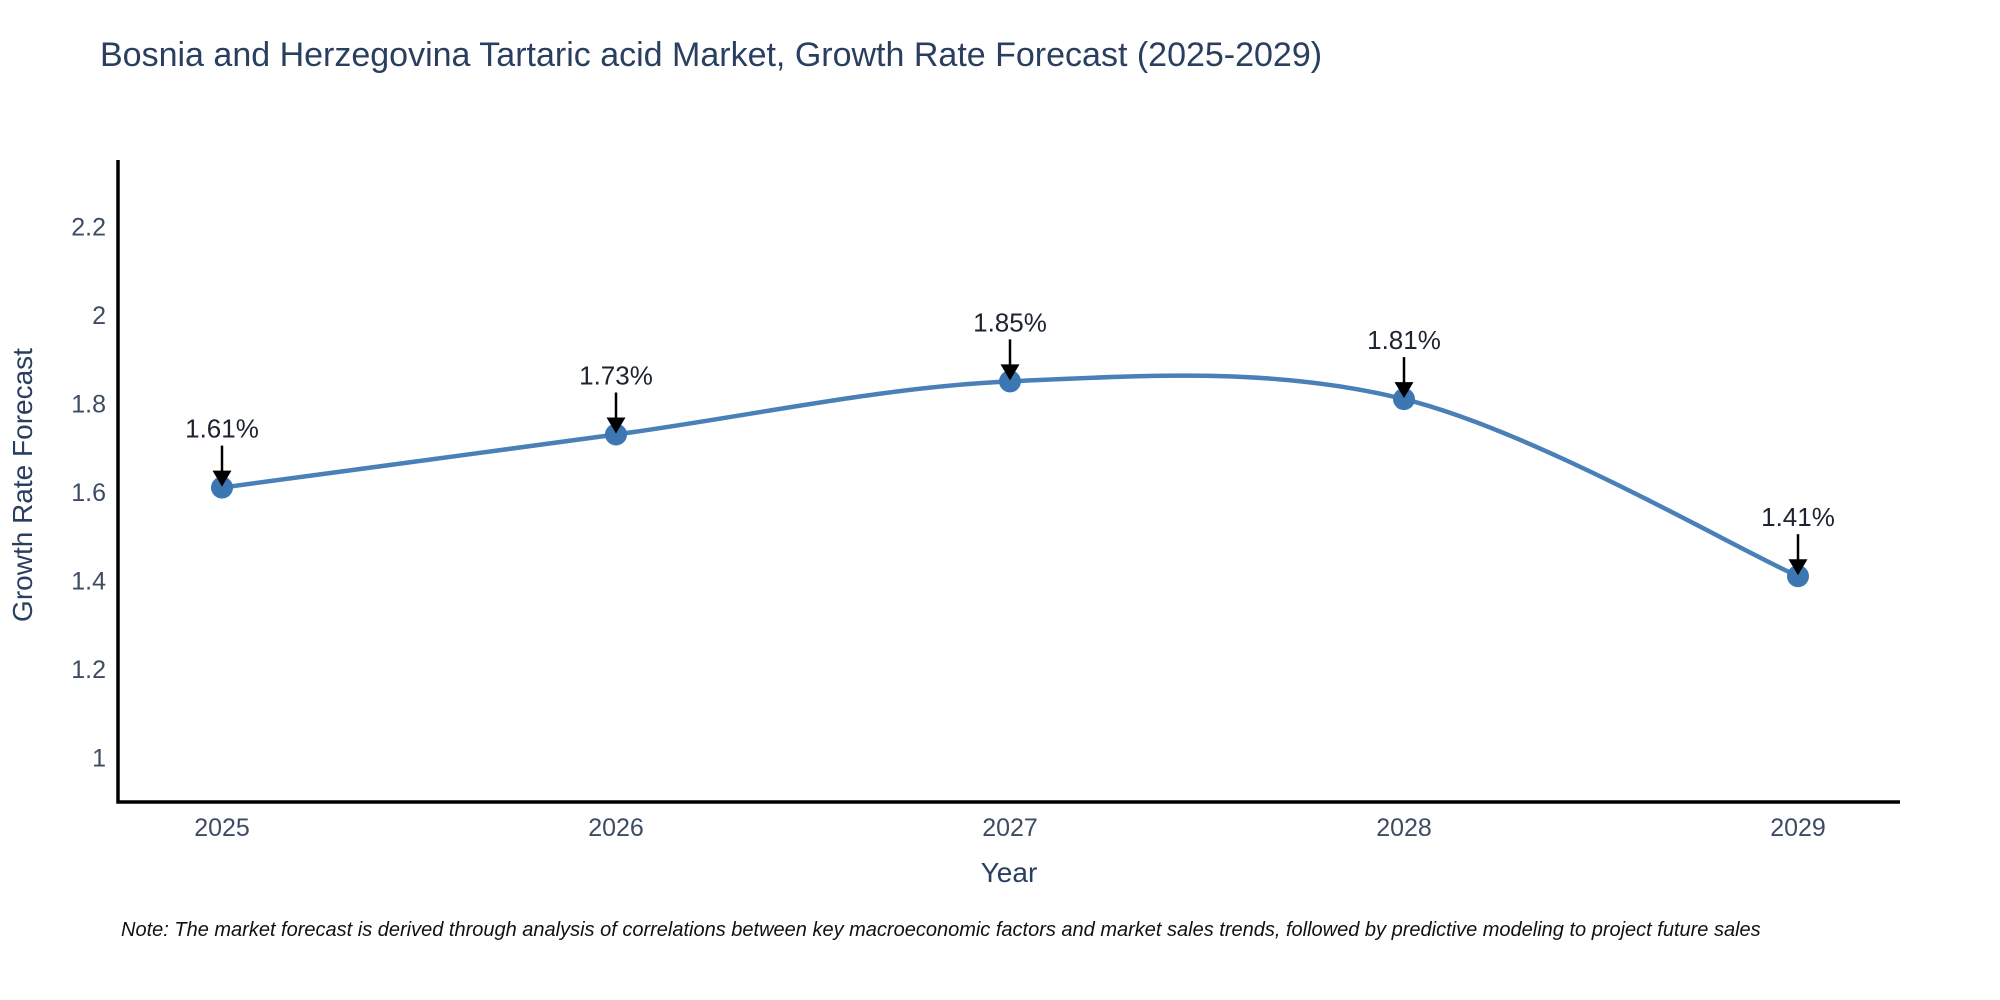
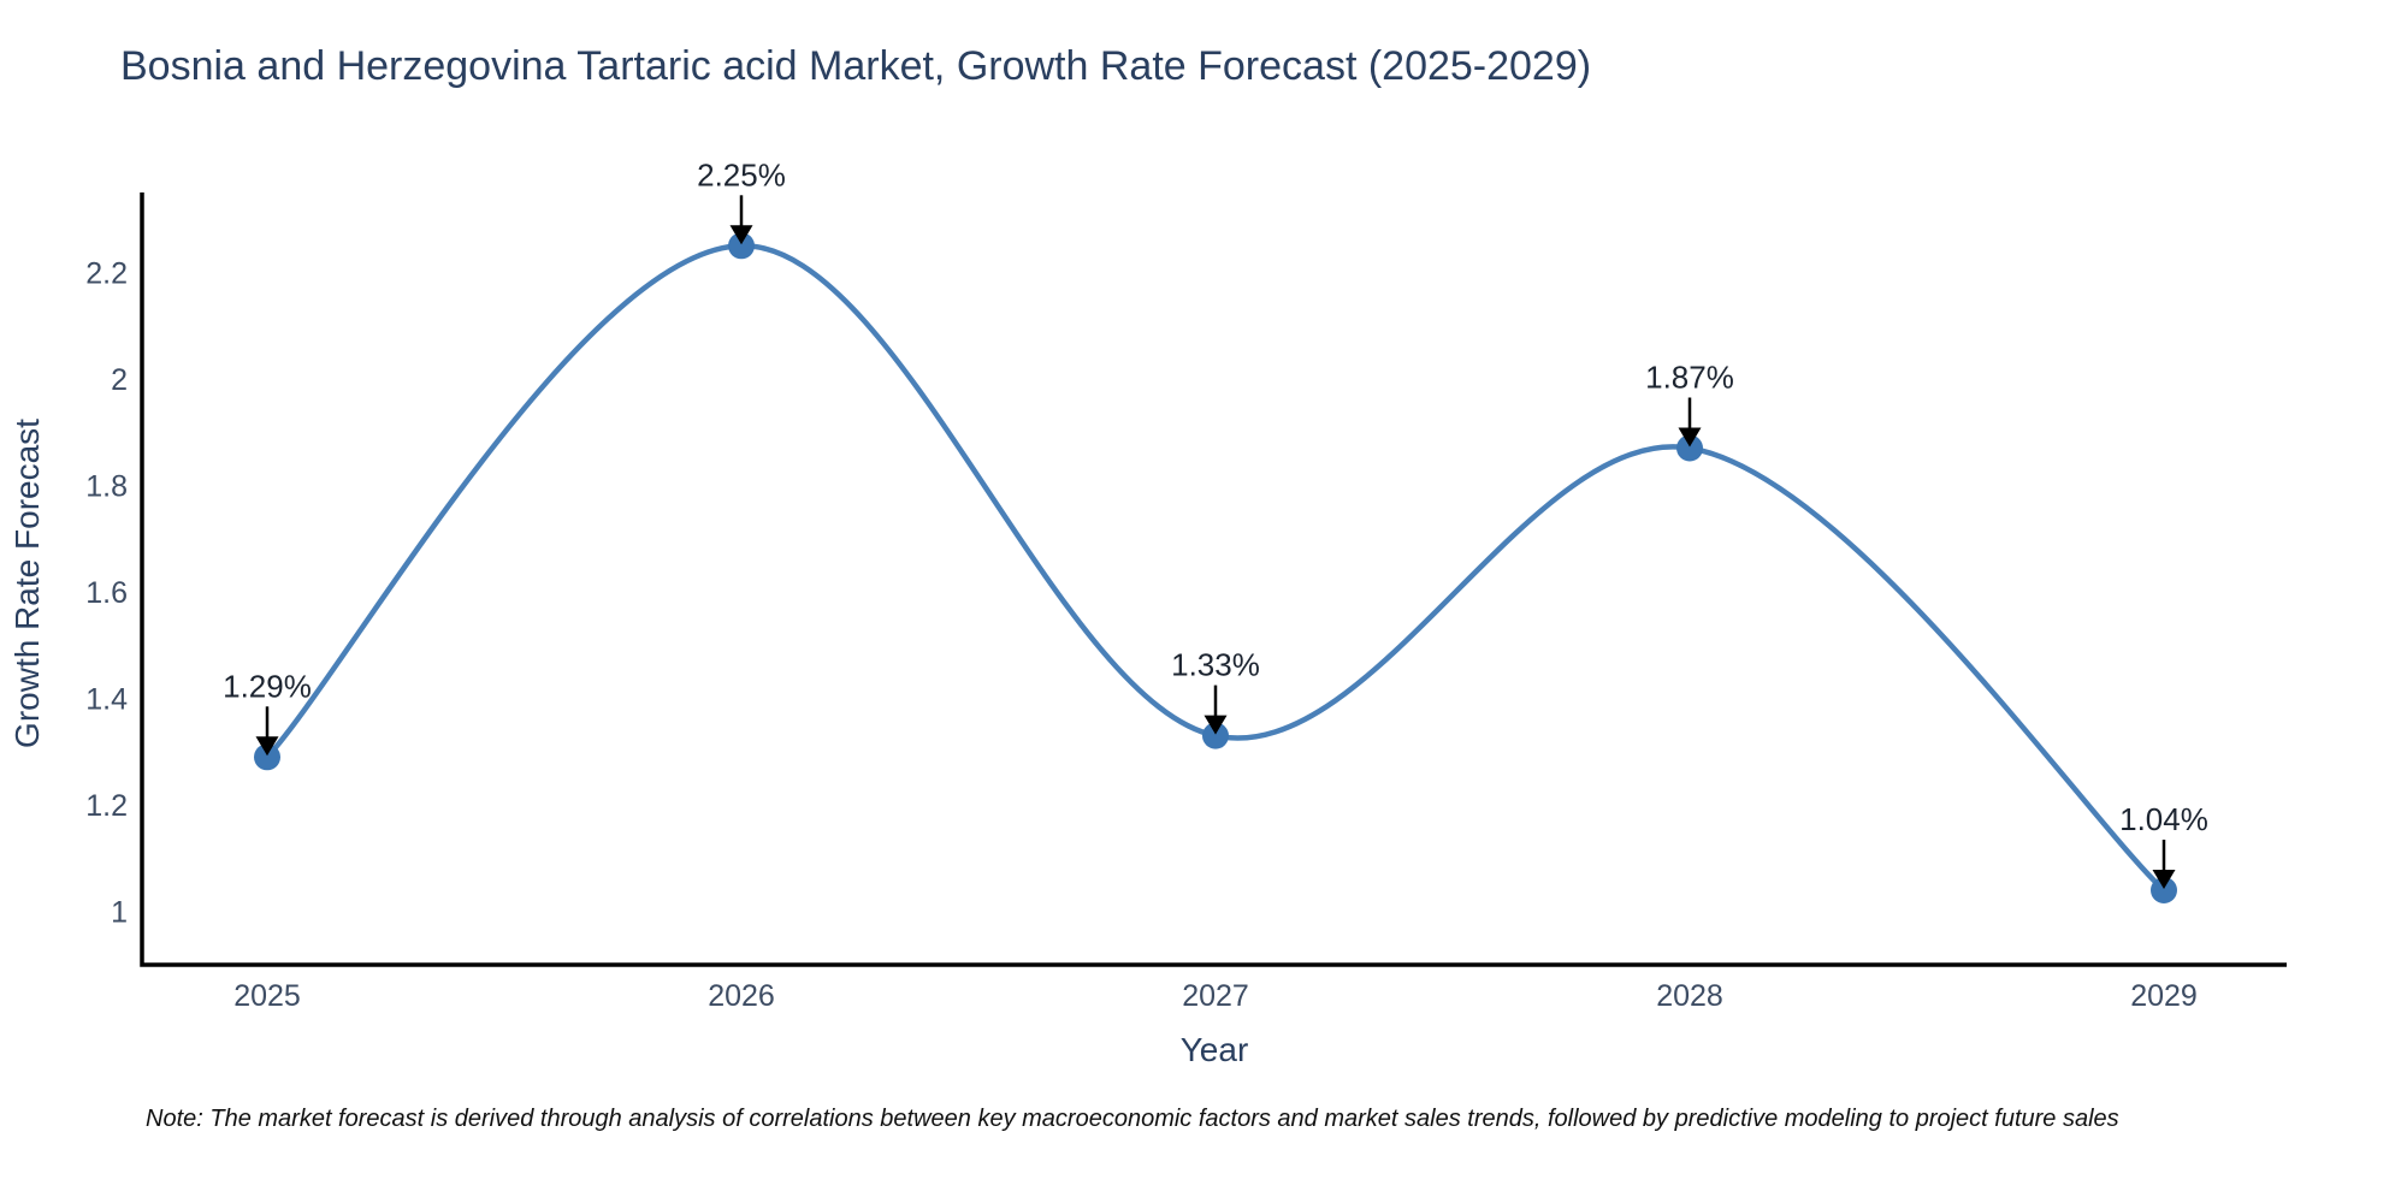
2025: 1.61% -> 1.29%
2026: 1.73% -> 2.25%
2027: 1.85% -> 1.33%
2028: 1.81% -> 1.87%
2029: 1.41% -> 1.04%
